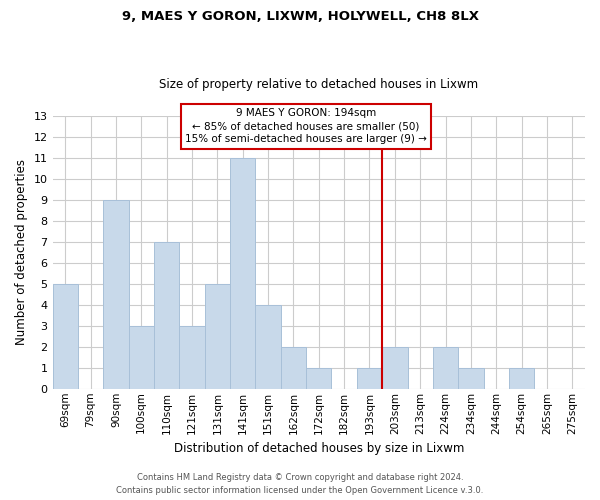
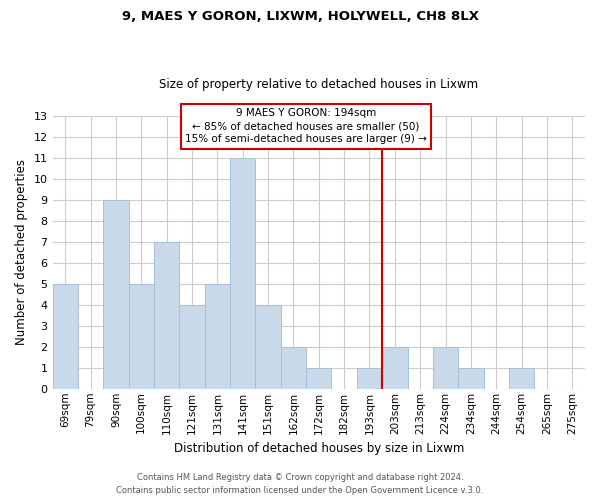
100sqm: 3 -> 5
121sqm: 3 -> 4
